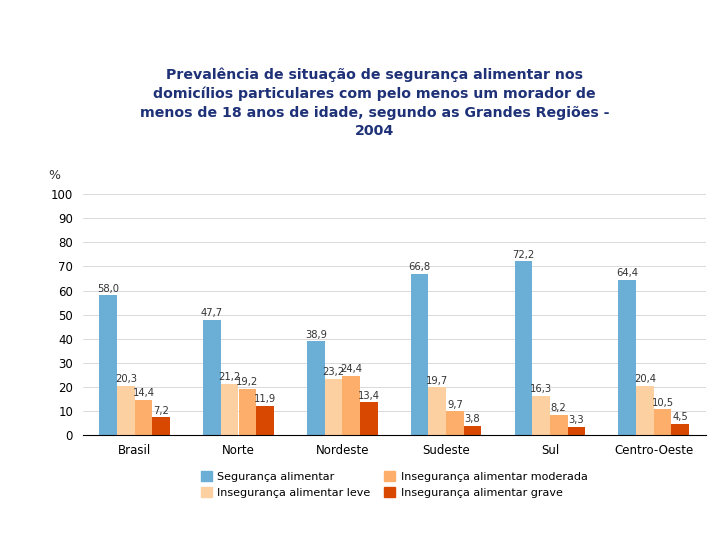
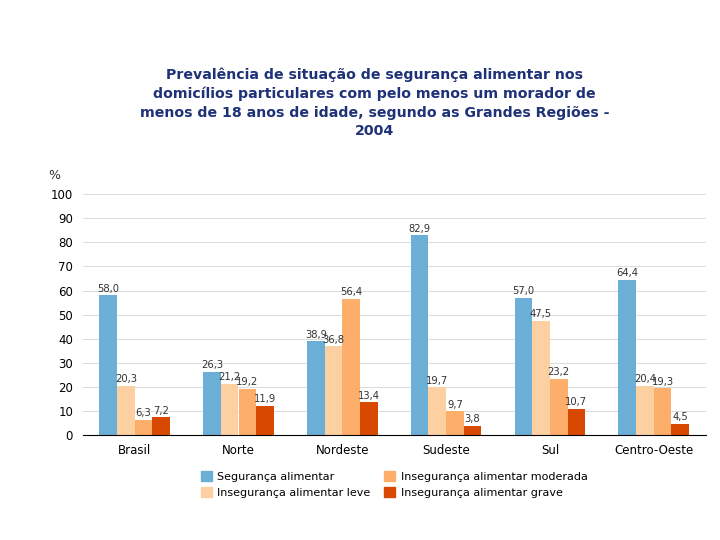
Insegurança alimentar moderada/Brasil: 14,4 -> 6,3
Segurança alimentar/Norte: 47,7 -> 26,3
Insegurança alimentar leve/Nordeste: 23,2 -> 36,8
Insegurança alimentar moderada/Nordeste: 24,4 -> 56,4
Segurança alimentar/Sudeste: 66,8 -> 82,9
Segurança alimentar/Sul: 72,2 -> 57,0
Insegurança alimentar leve/Sul: 16,3 -> 47,5
Insegurança alimentar moderada/Sul: 8,2 -> 23,2
Insegurança alimentar grave/Sul: 3,3 -> 10,7
Insegurança alimentar moderada/Centro-Oeste: 10,5 -> 19,3
